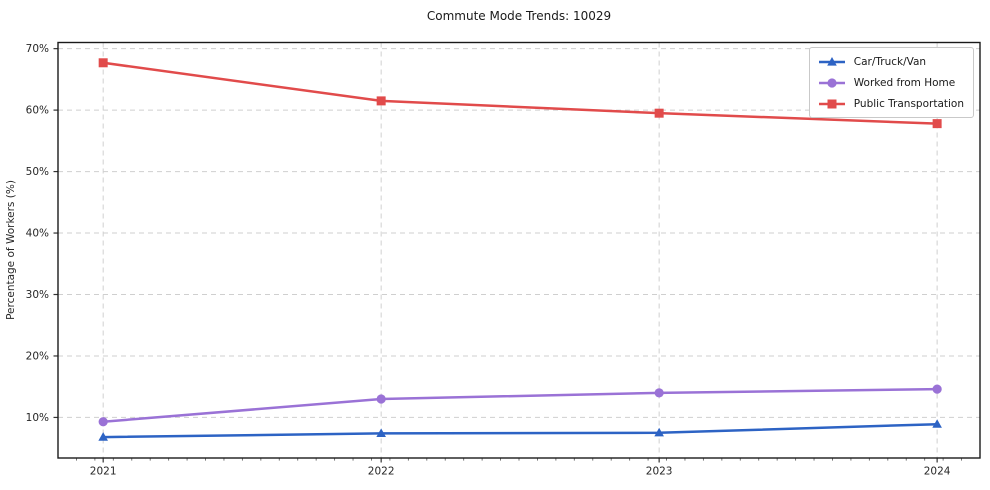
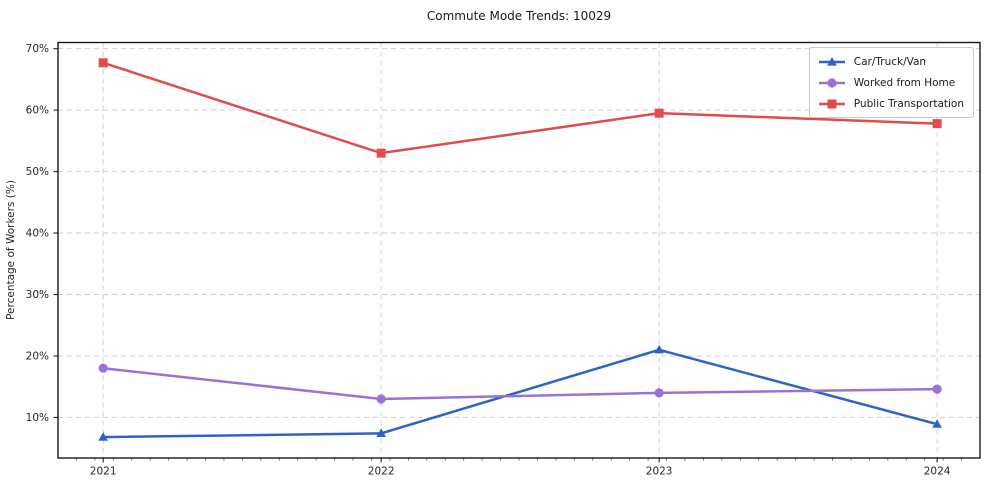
Worked from Home/2021: 9% -> 18%
Public Transportation/2022: 62% -> 53%
Car/Truck/Van/2023: 8% -> 21%
